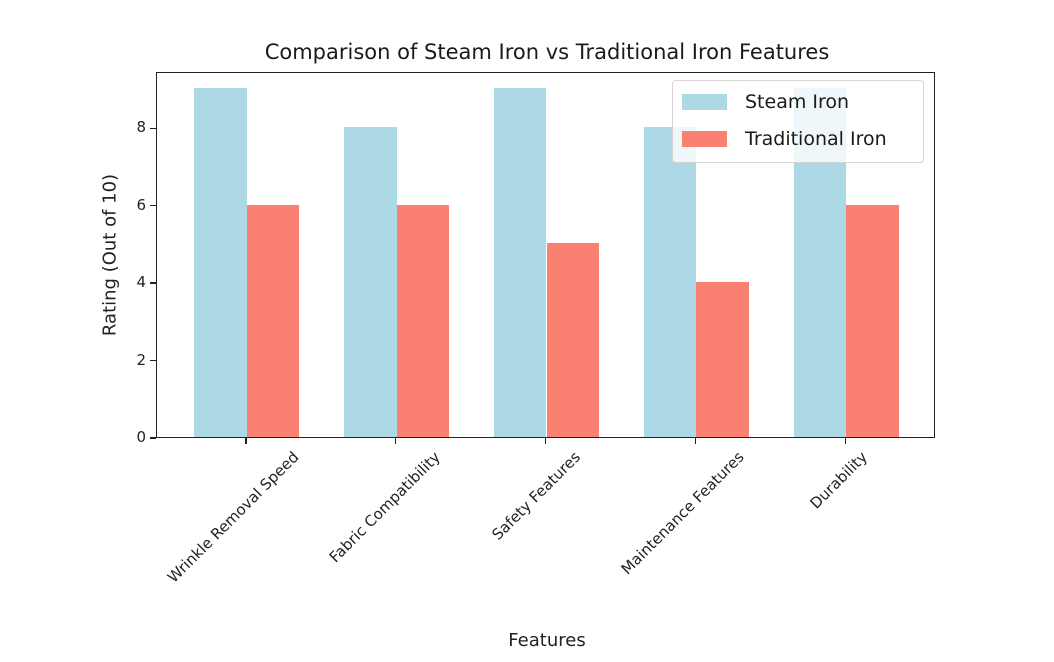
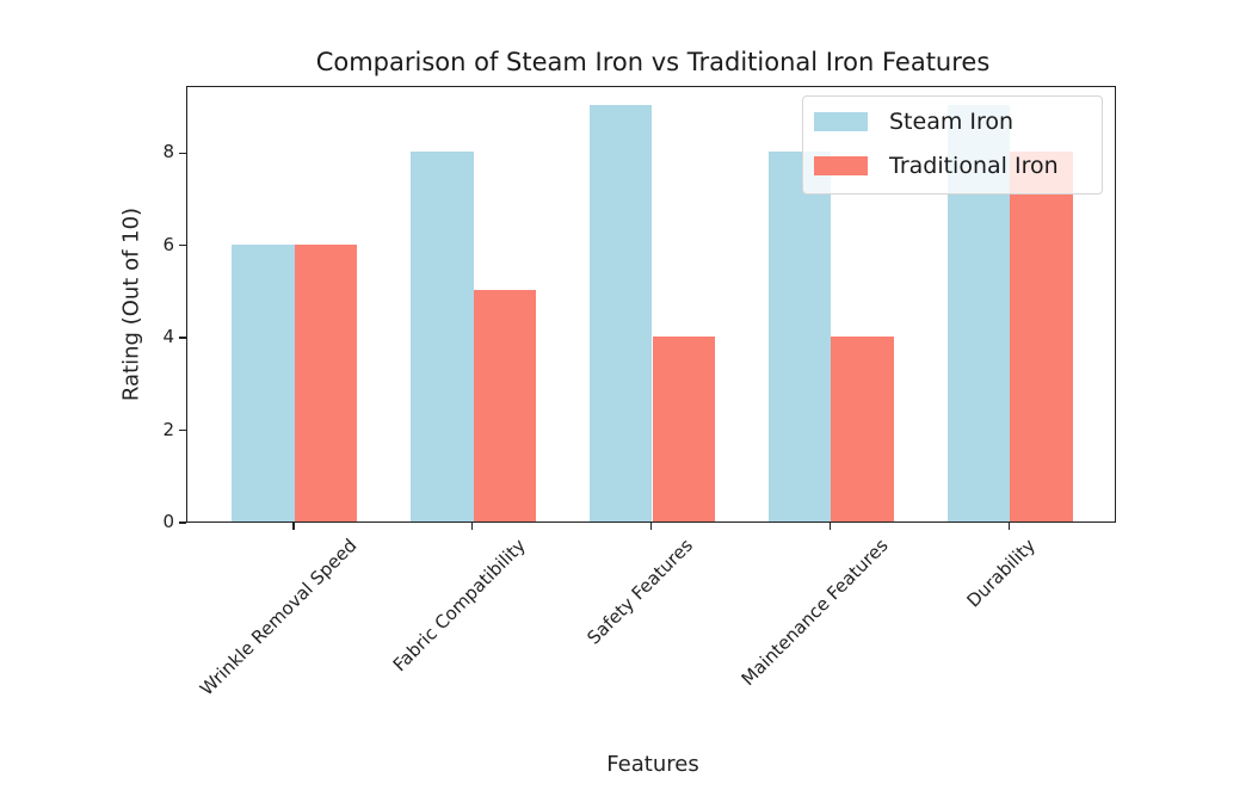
Steam Iron/Wrinkle Removal Speed: 9 -> 6
Traditional Iron/Fabric Compatibility: 6 -> 5
Traditional Iron/Safety Features: 5 -> 4
Traditional Iron/Durability: 6 -> 8
